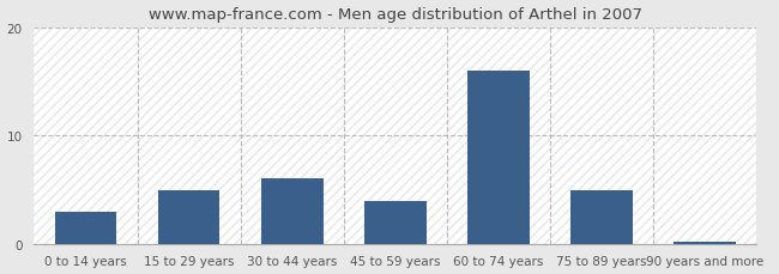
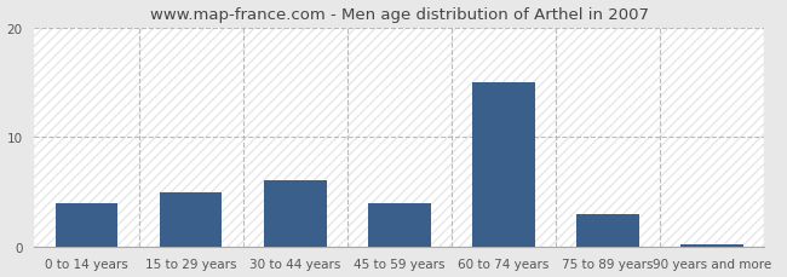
0 to 14 years: 3.0 -> 4.0
60 to 74 years: 16.0 -> 15.0
75 to 89 years: 5.0 -> 3.0
